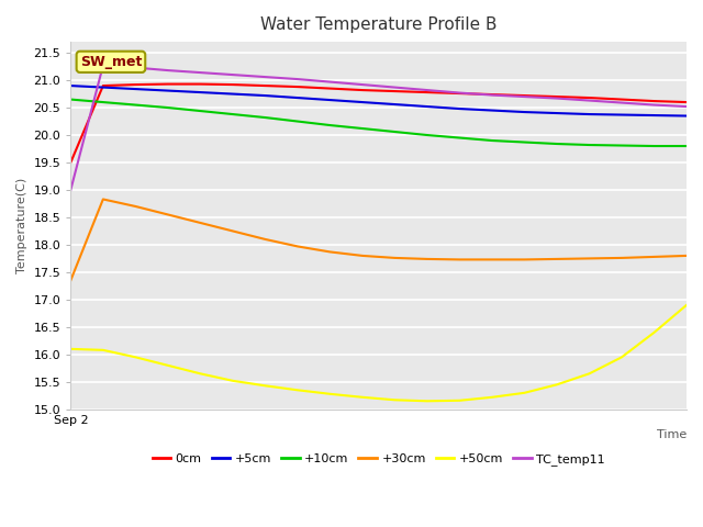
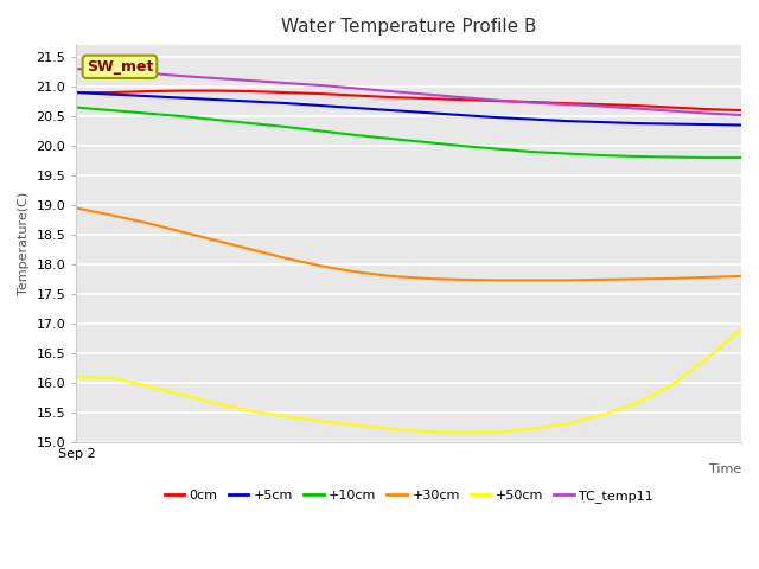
0cm/Sep 2: 19.50 -> 20.90
+30cm/Sep 2: 17.35 -> 18.95
TC_temp11/Sep 2: 19.00 -> 21.30
